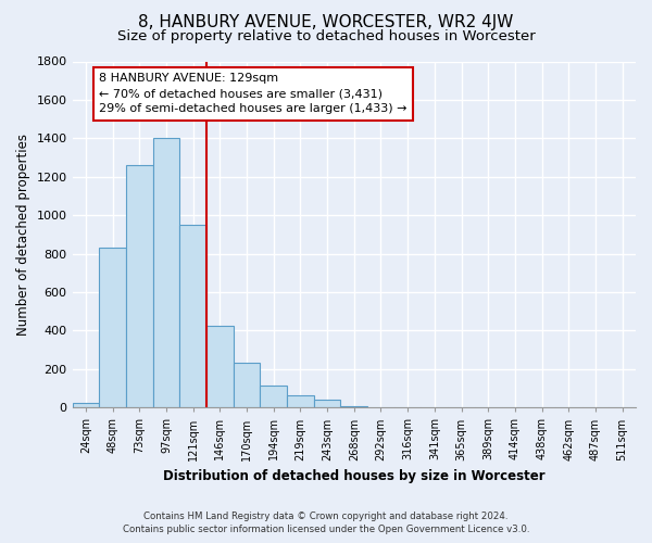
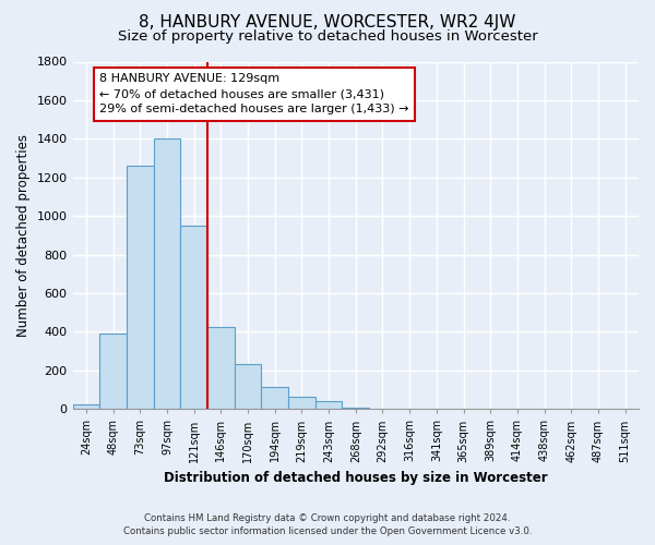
48sqm: 830 -> 390
